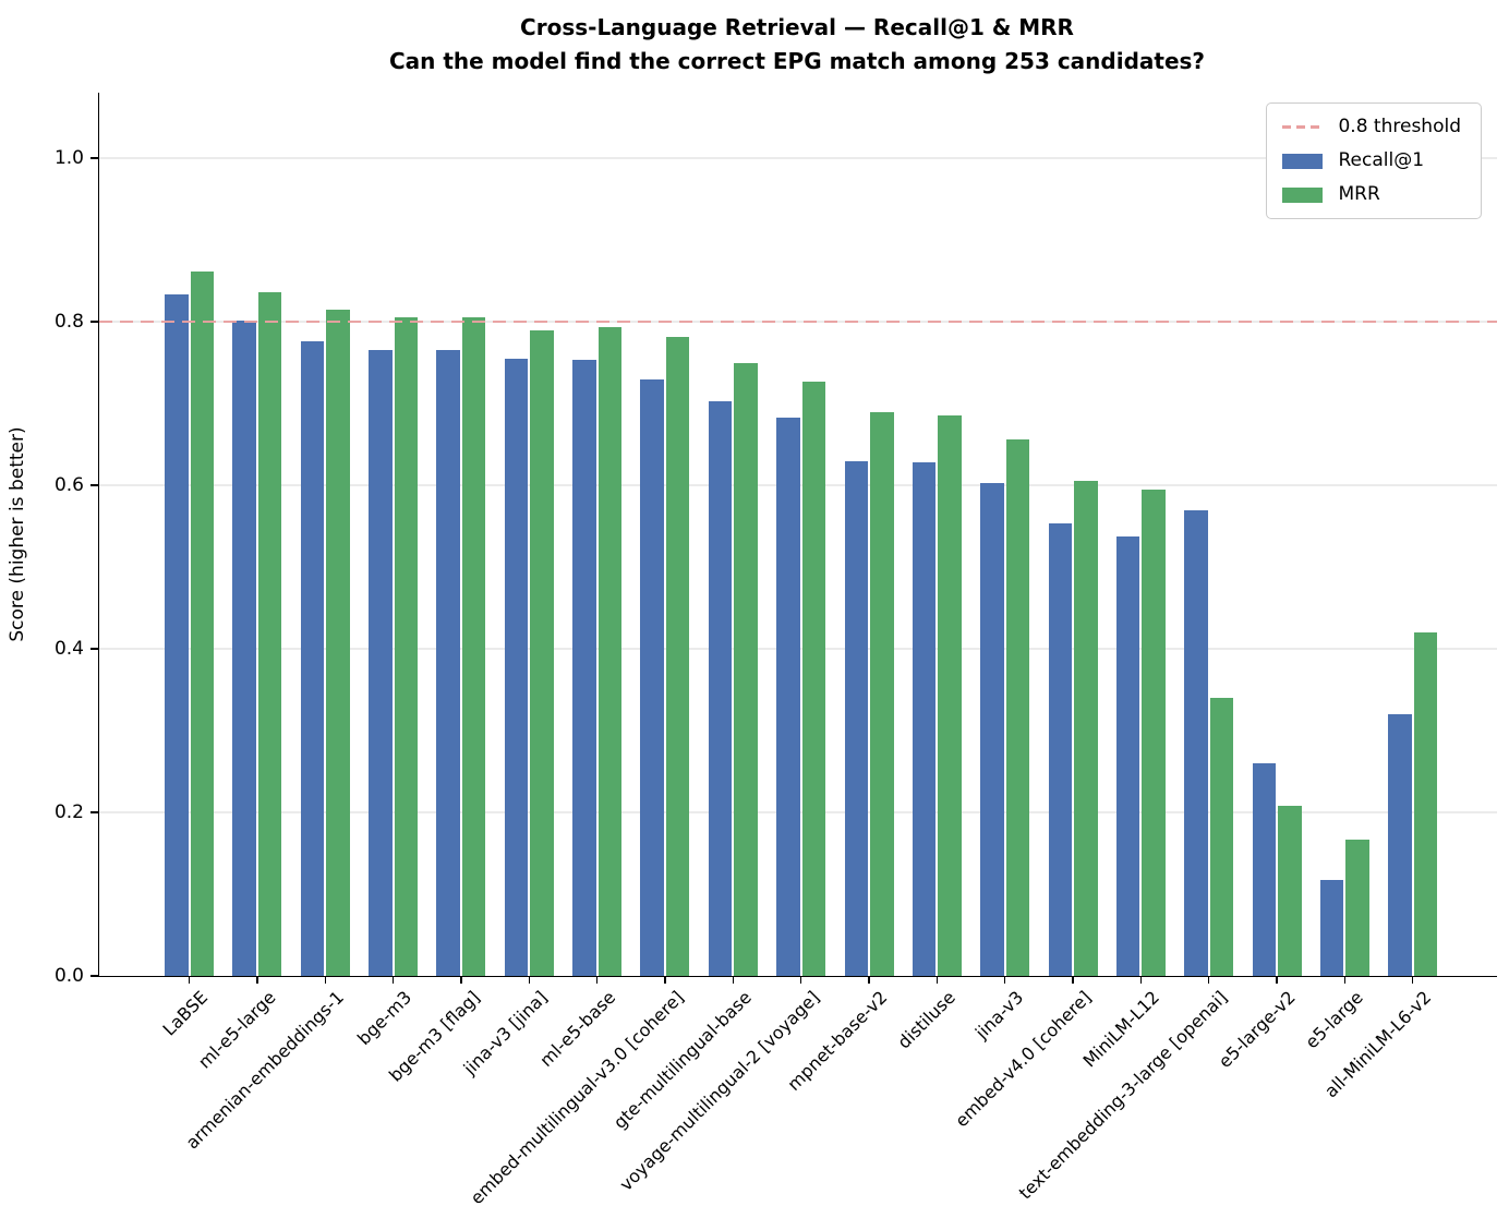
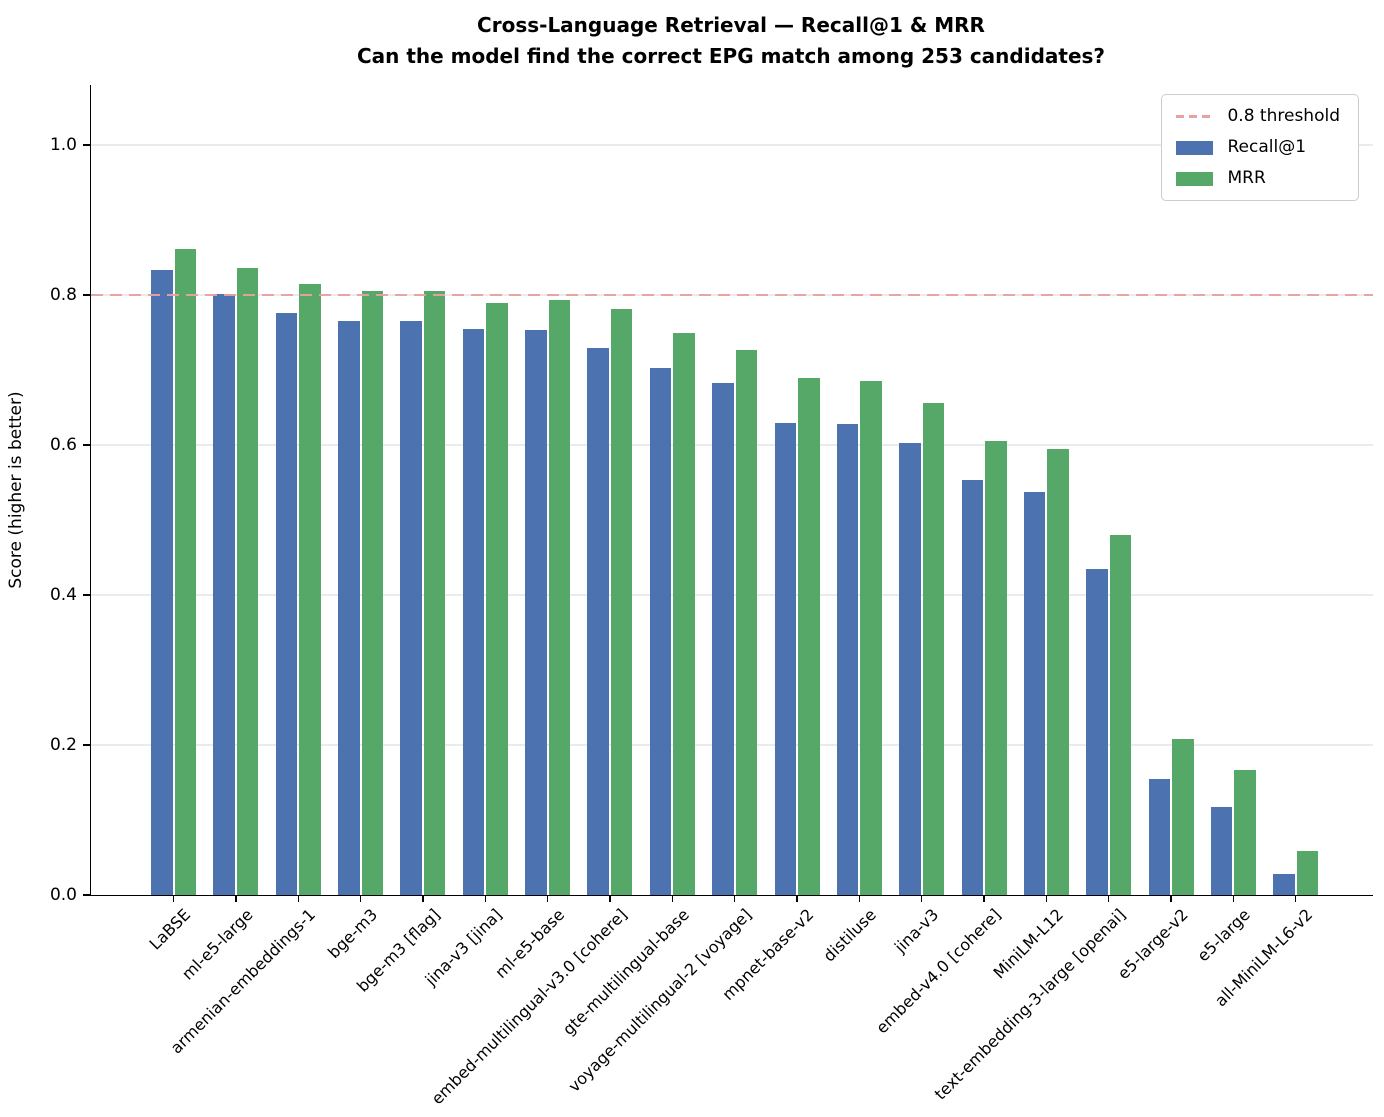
Recall@1/text-embedding-3-large [openai]: 0.57 -> 0.43
MRR/text-embedding-3-large [openai]: 0.34 -> 0.48
Recall@1/e5-large-v2: 0.26 -> 0.15
Recall@1/all-MiniLM-L6-v2: 0.32 -> 0.03
MRR/all-MiniLM-L6-v2: 0.42 -> 0.06
